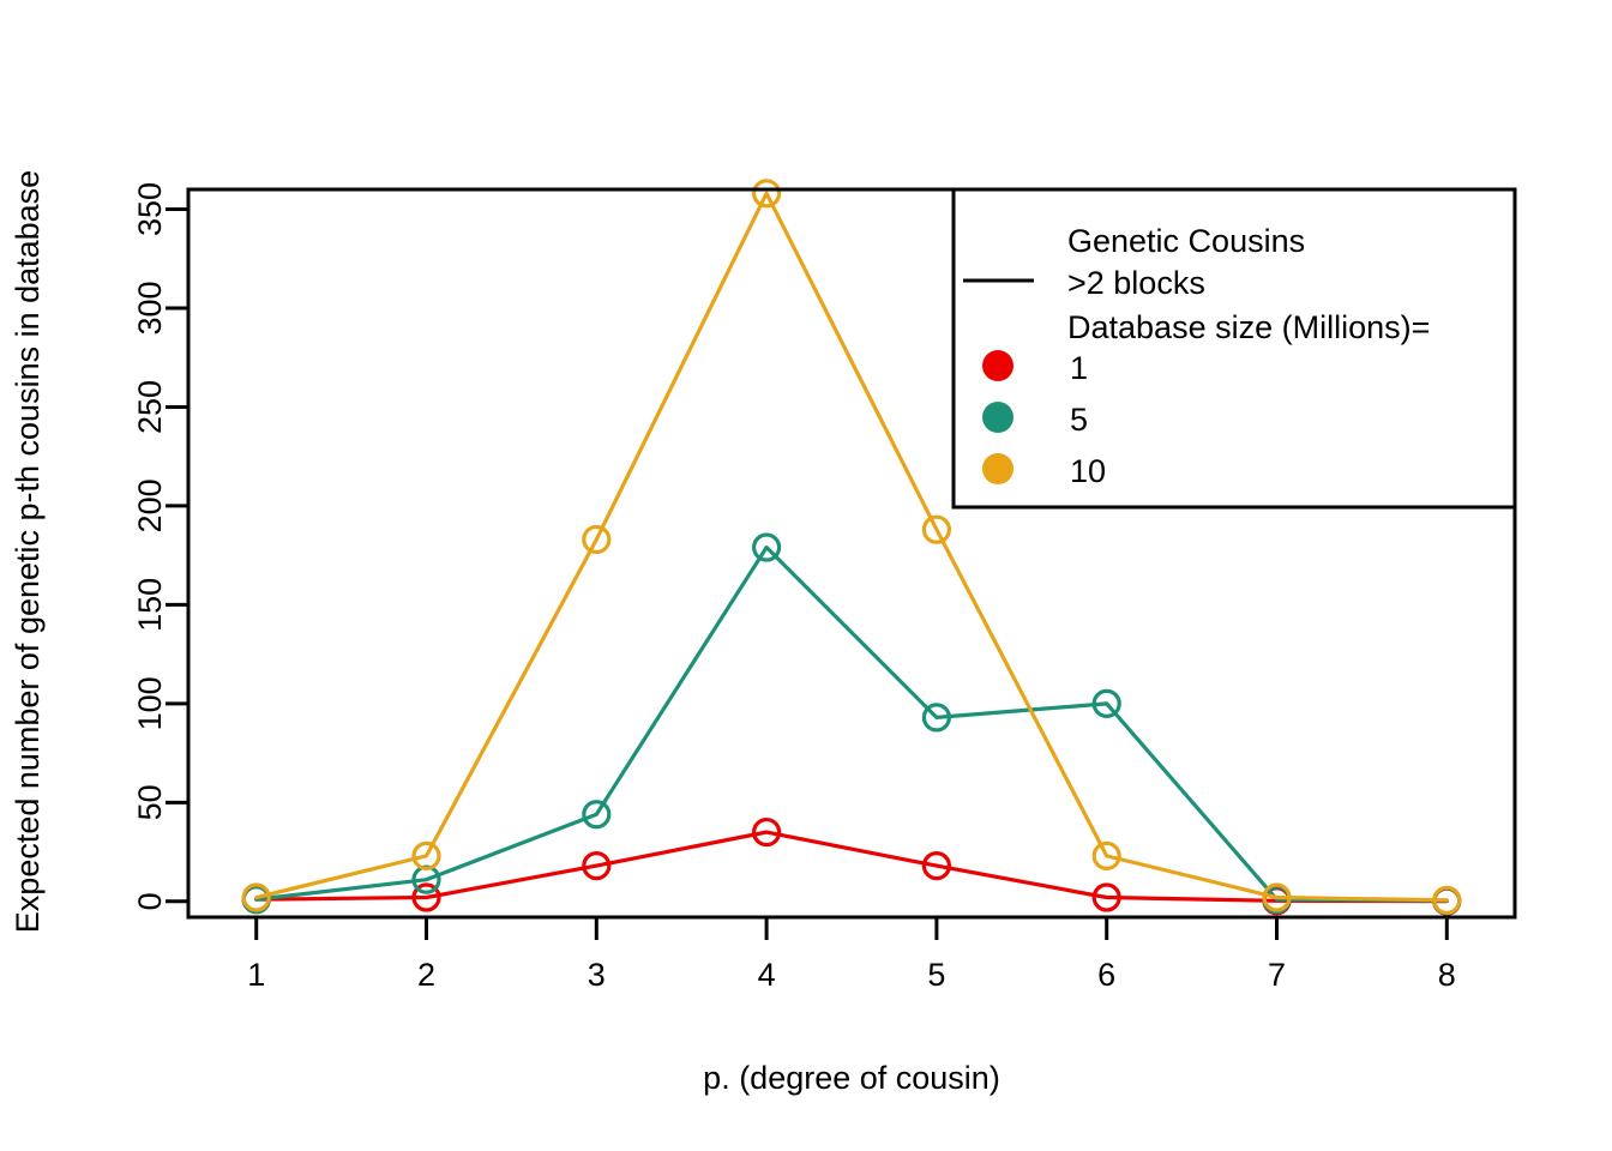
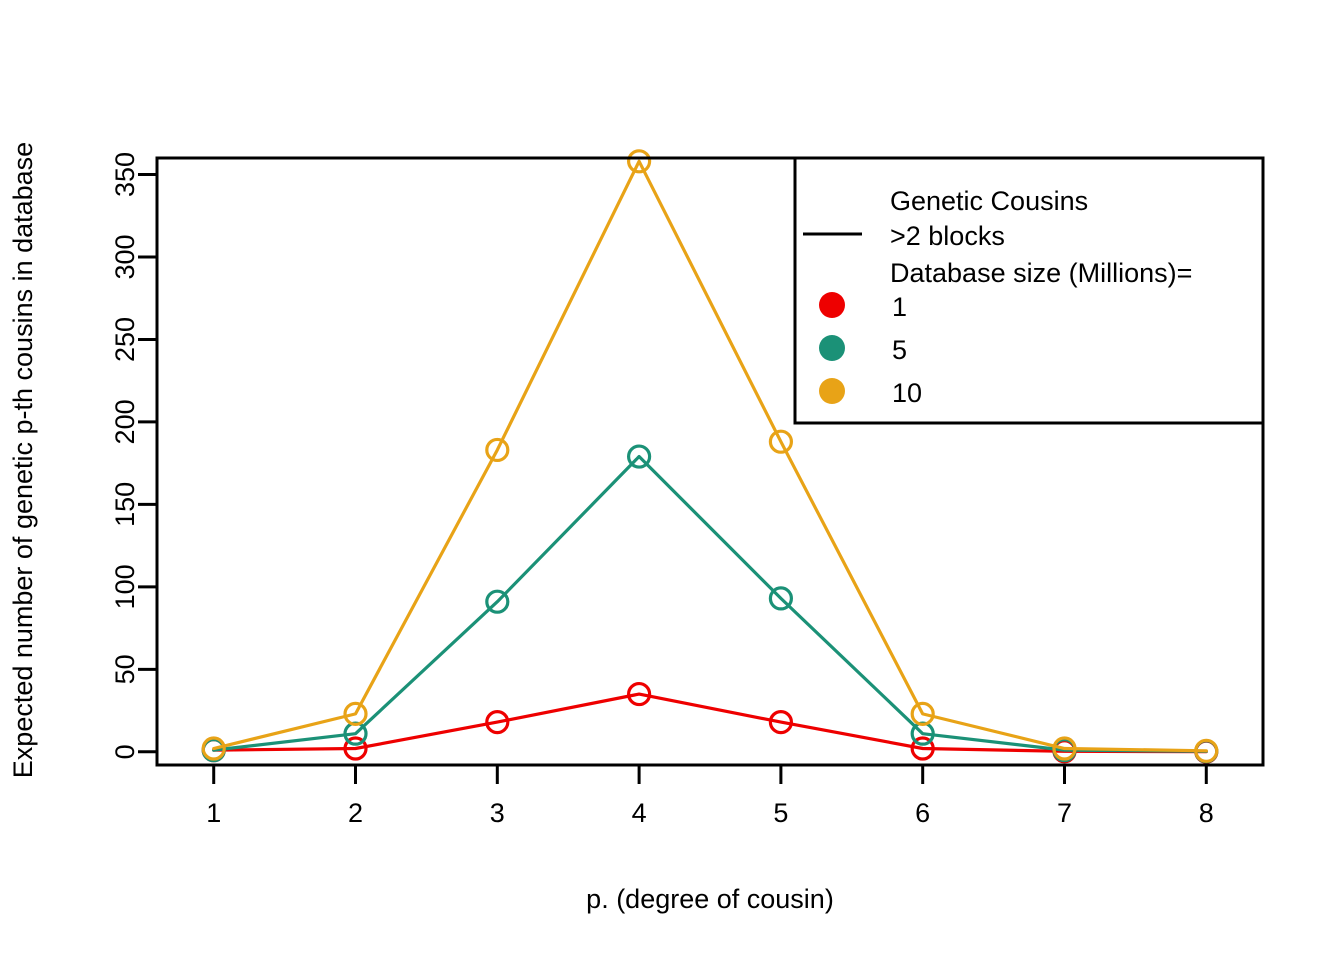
5/3: 44 -> 91
5/6: 100 -> 11
